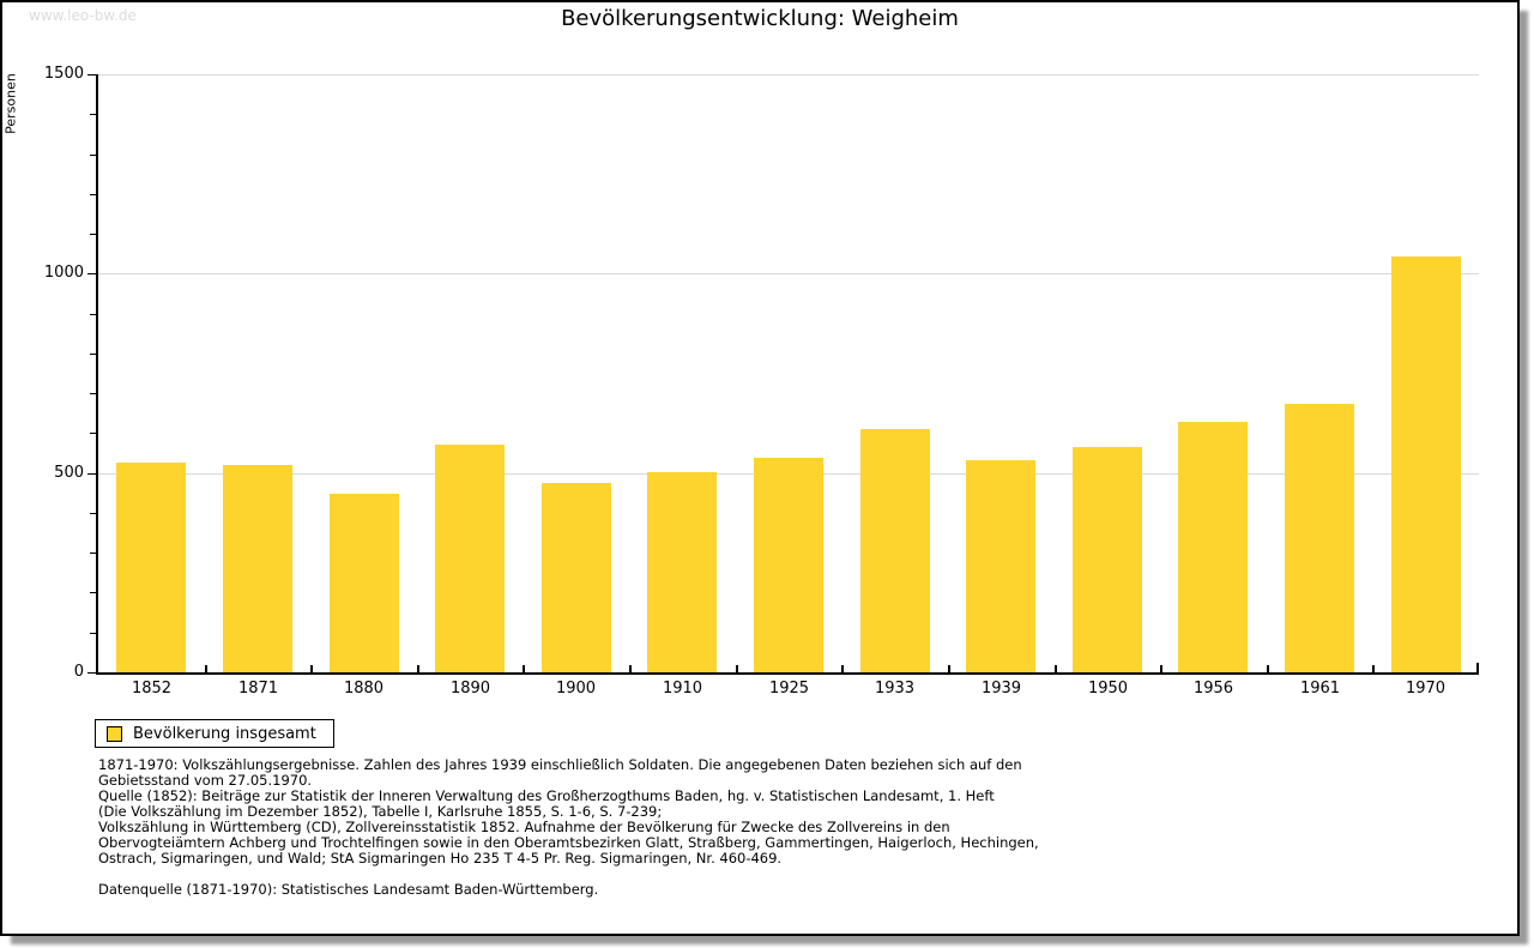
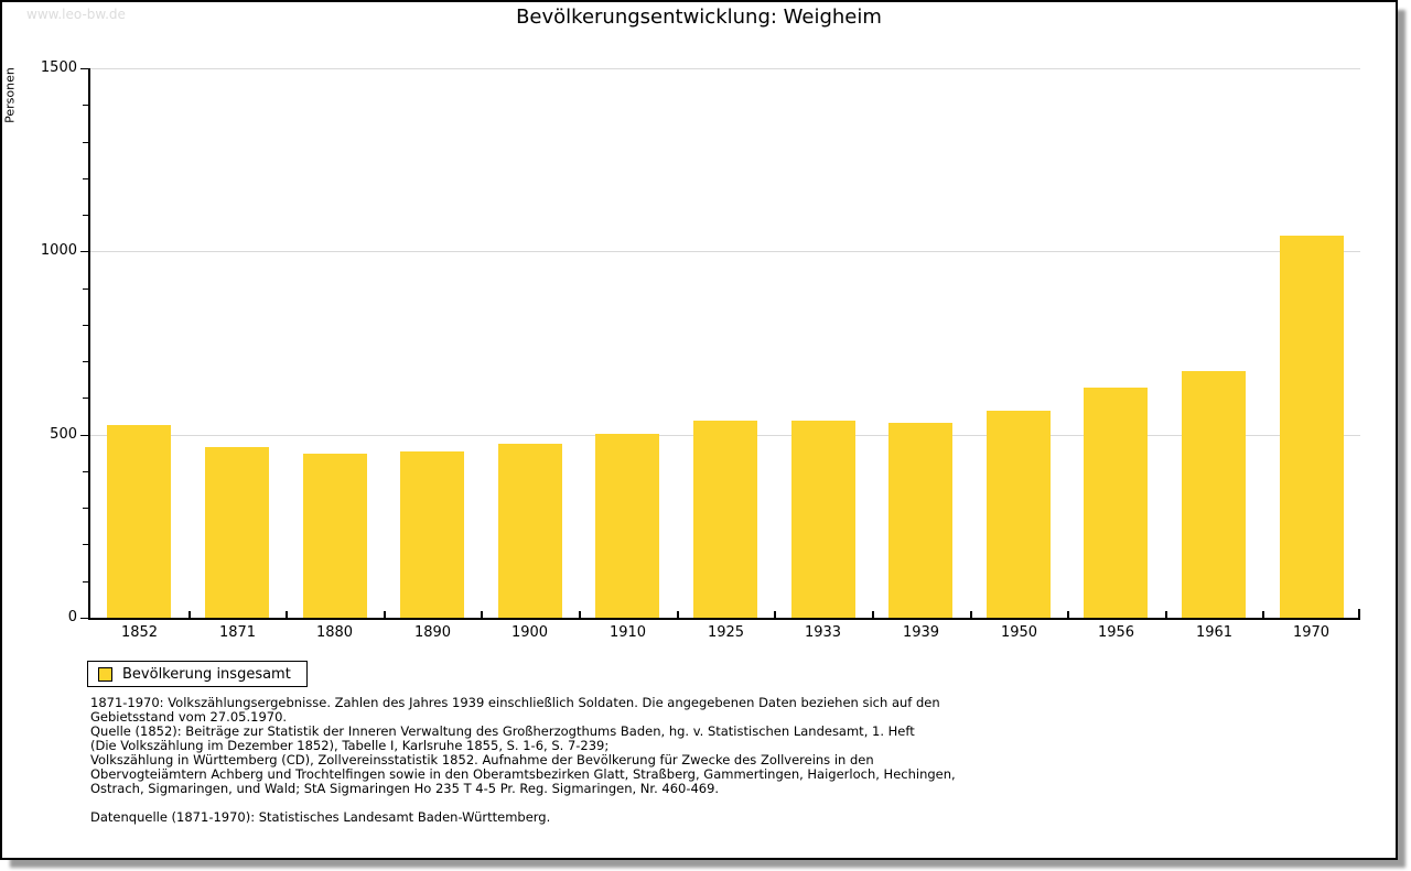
1871: 520 -> 460
1890: 570 -> 460
1933: 610 -> 540
